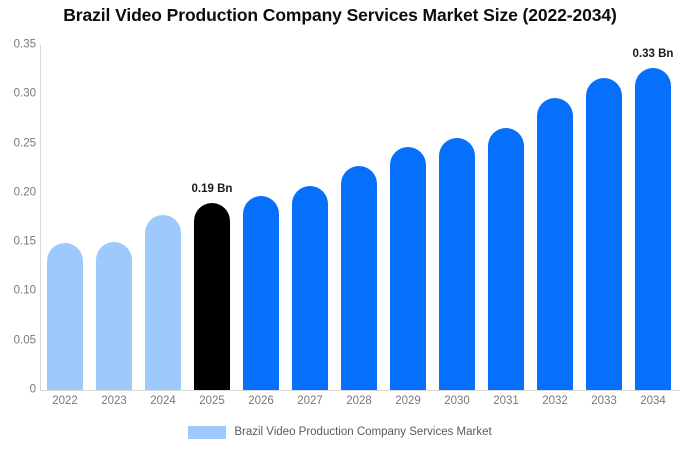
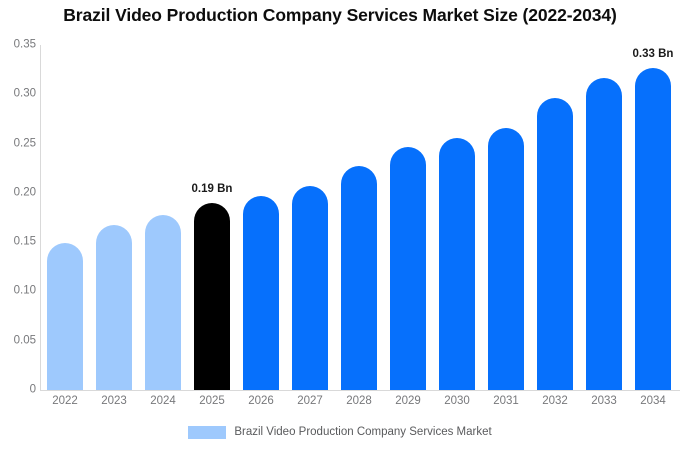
2023: 0.15 -> 0.17
